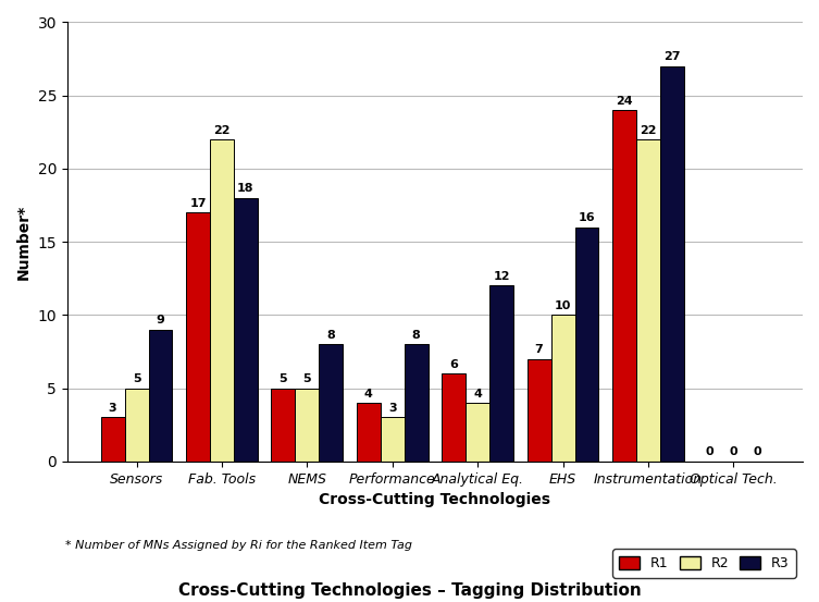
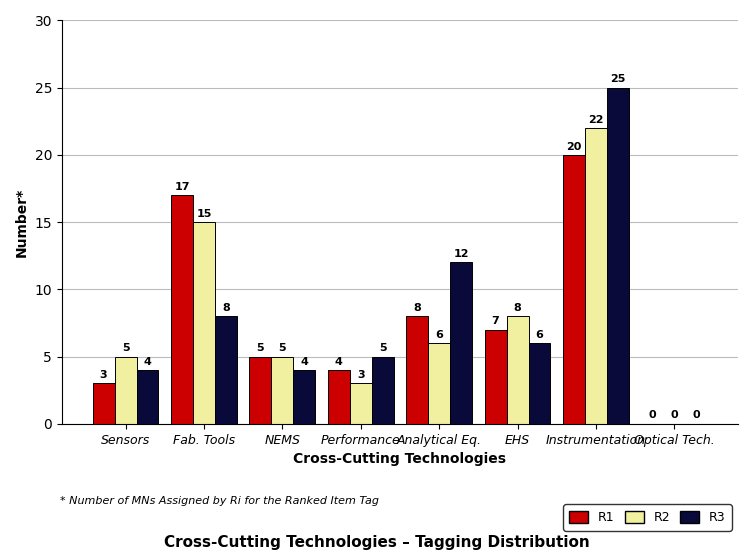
R3/Sensors: 9 -> 4
R2/Fab. Tools: 22 -> 15
R3/Fab. Tools: 18 -> 8
R3/NEMS: 8 -> 4
R3/Performance: 8 -> 5
R1/Analytical Eq.: 6 -> 8
R2/Analytical Eq.: 4 -> 6
R2/EHS: 10 -> 8
R3/EHS: 16 -> 6
R1/Instrumentation: 24 -> 20
R3/Instrumentation: 27 -> 25
